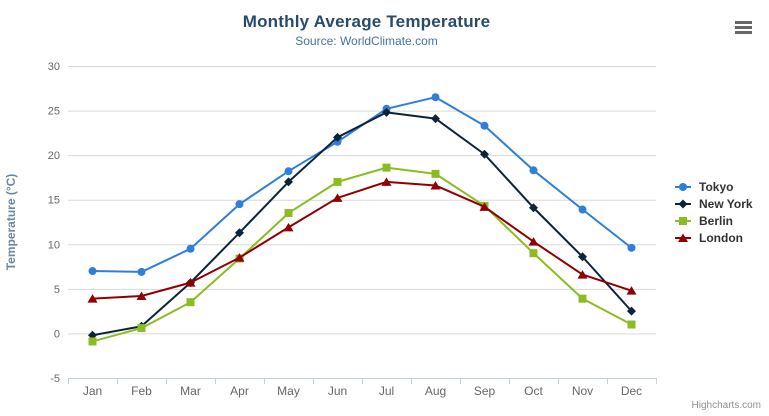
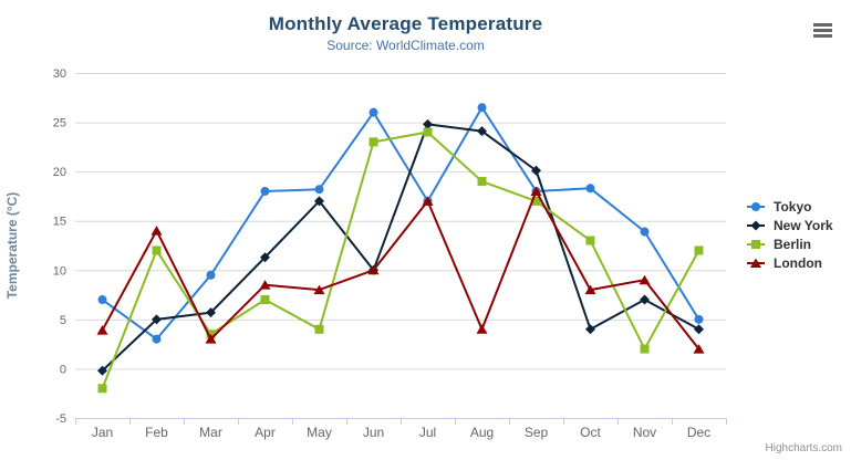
Berlin/Jan: -1 -> -2
Tokyo/Feb: 7 -> 3
New York/Feb: 1 -> 5
Berlin/Feb: 1 -> 12
London/Feb: 4 -> 14
London/Mar: 6 -> 3
Tokyo/Apr: 14 -> 18
Berlin/Apr: 8 -> 7
Berlin/May: 14 -> 4
London/May: 12 -> 8
Tokyo/Jun: 22 -> 26
New York/Jun: 22 -> 10
Berlin/Jun: 17 -> 23
London/Jun: 15 -> 10
Tokyo/Jul: 25 -> 17
Berlin/Jul: 19 -> 24
Berlin/Aug: 18 -> 19
London/Aug: 17 -> 4
Tokyo/Sep: 23 -> 18
Berlin/Sep: 14 -> 17
London/Sep: 14 -> 18
New York/Oct: 14 -> 4
Berlin/Oct: 9 -> 13
London/Oct: 10 -> 8
New York/Nov: 9 -> 7
Berlin/Nov: 4 -> 2
London/Nov: 7 -> 9
Tokyo/Dec: 10 -> 5
New York/Dec: 2 -> 4
Berlin/Dec: 1 -> 12
London/Dec: 5 -> 2
